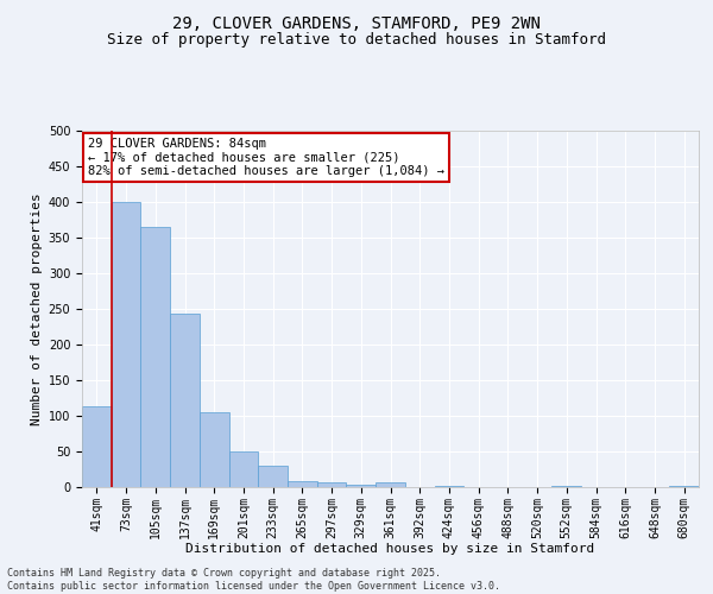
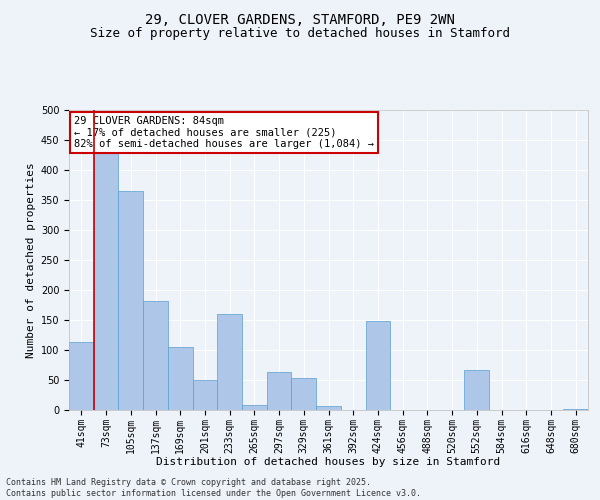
73sqm: 400 -> 430
137sqm: 243 -> 182
233sqm: 30 -> 160
297sqm: 6 -> 64
329sqm: 3 -> 54
424sqm: 1 -> 148
552sqm: 2 -> 66
